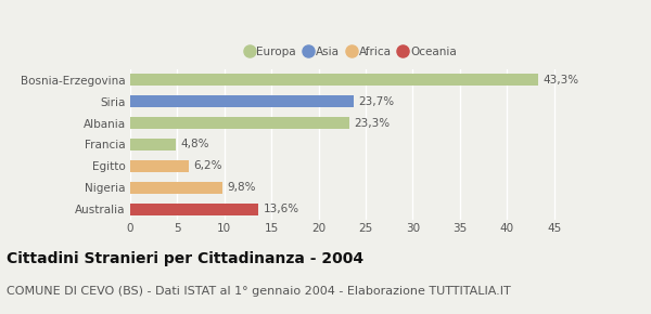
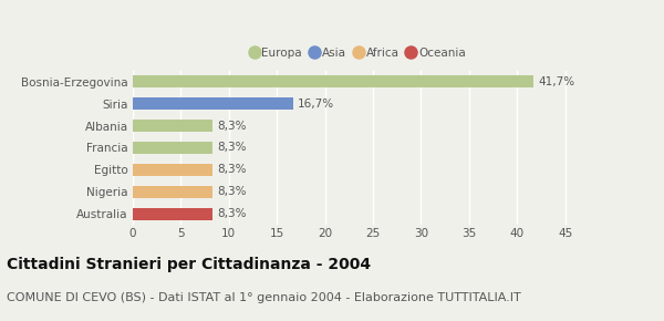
Bosnia-Erzegovina: 43,3% -> 41,7%
Siria: 23,7% -> 16,7%
Albania: 23,3% -> 8,3%
Francia: 4,8% -> 8,3%
Egitto: 6,2% -> 8,3%
Nigeria: 9,8% -> 8,3%
Australia: 13,6% -> 8,3%
